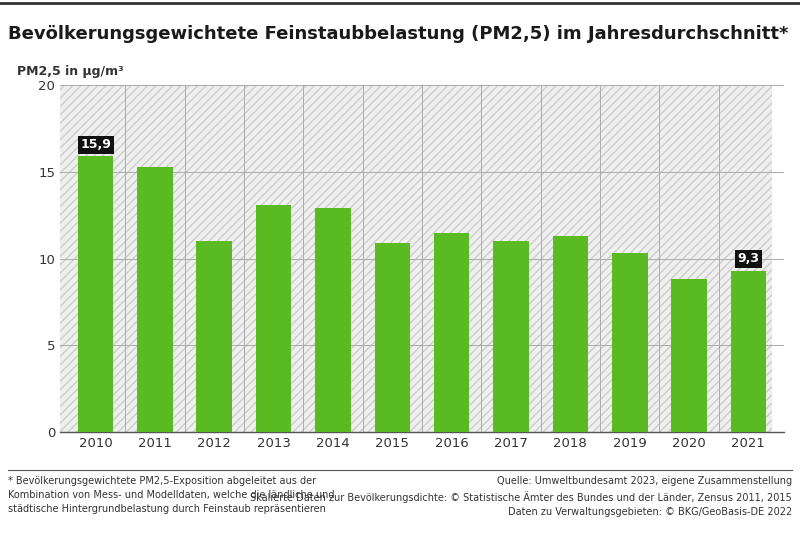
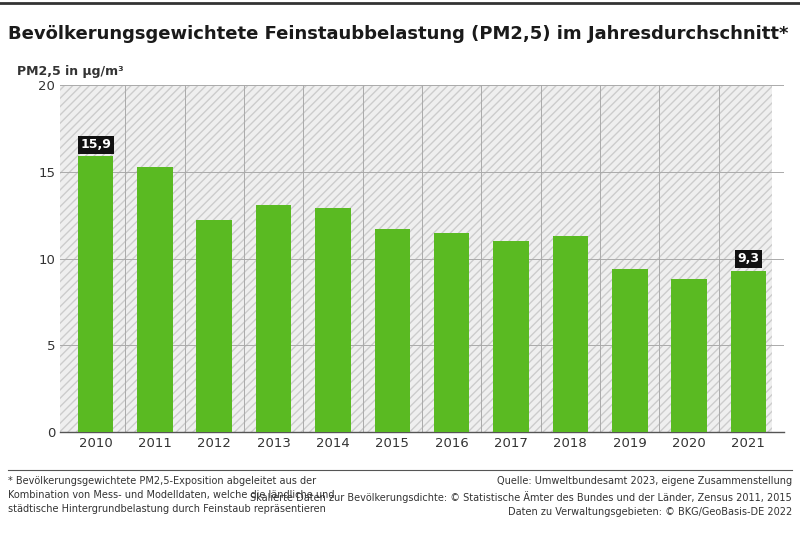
2012: 11.0 -> 12.2
2015: 10.9 -> 11.7
2019: 10.3 -> 9.4
